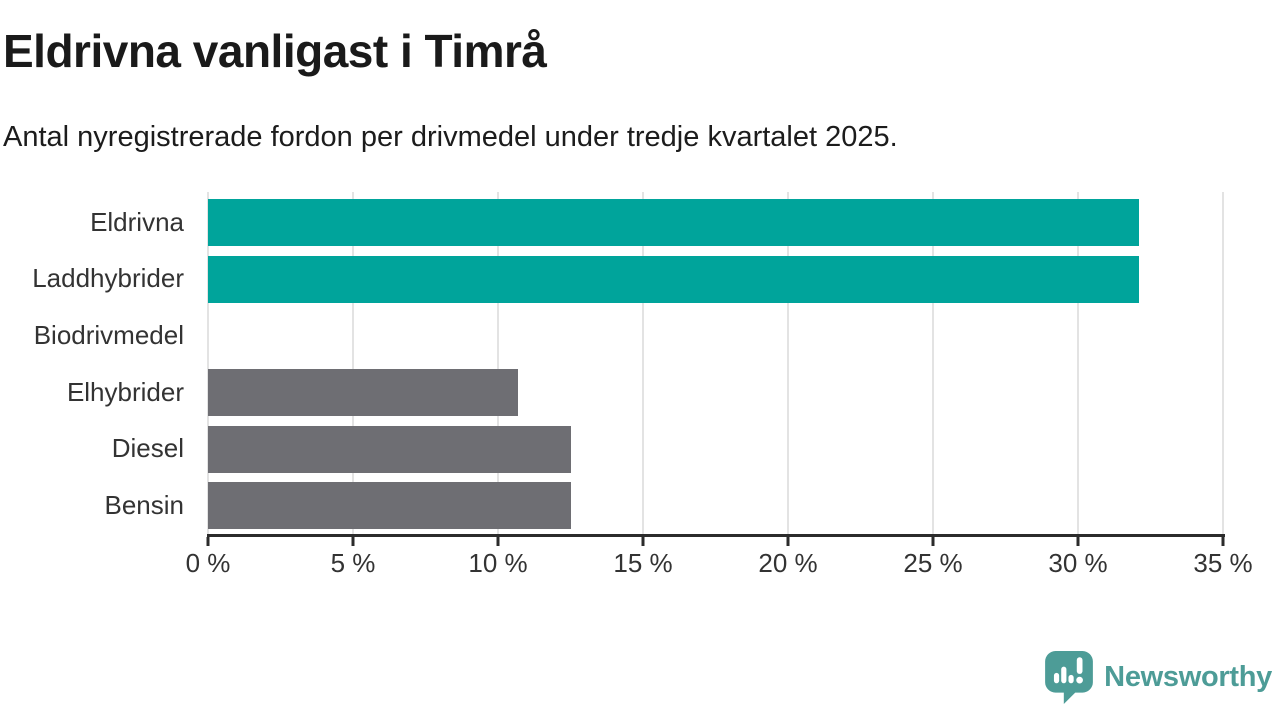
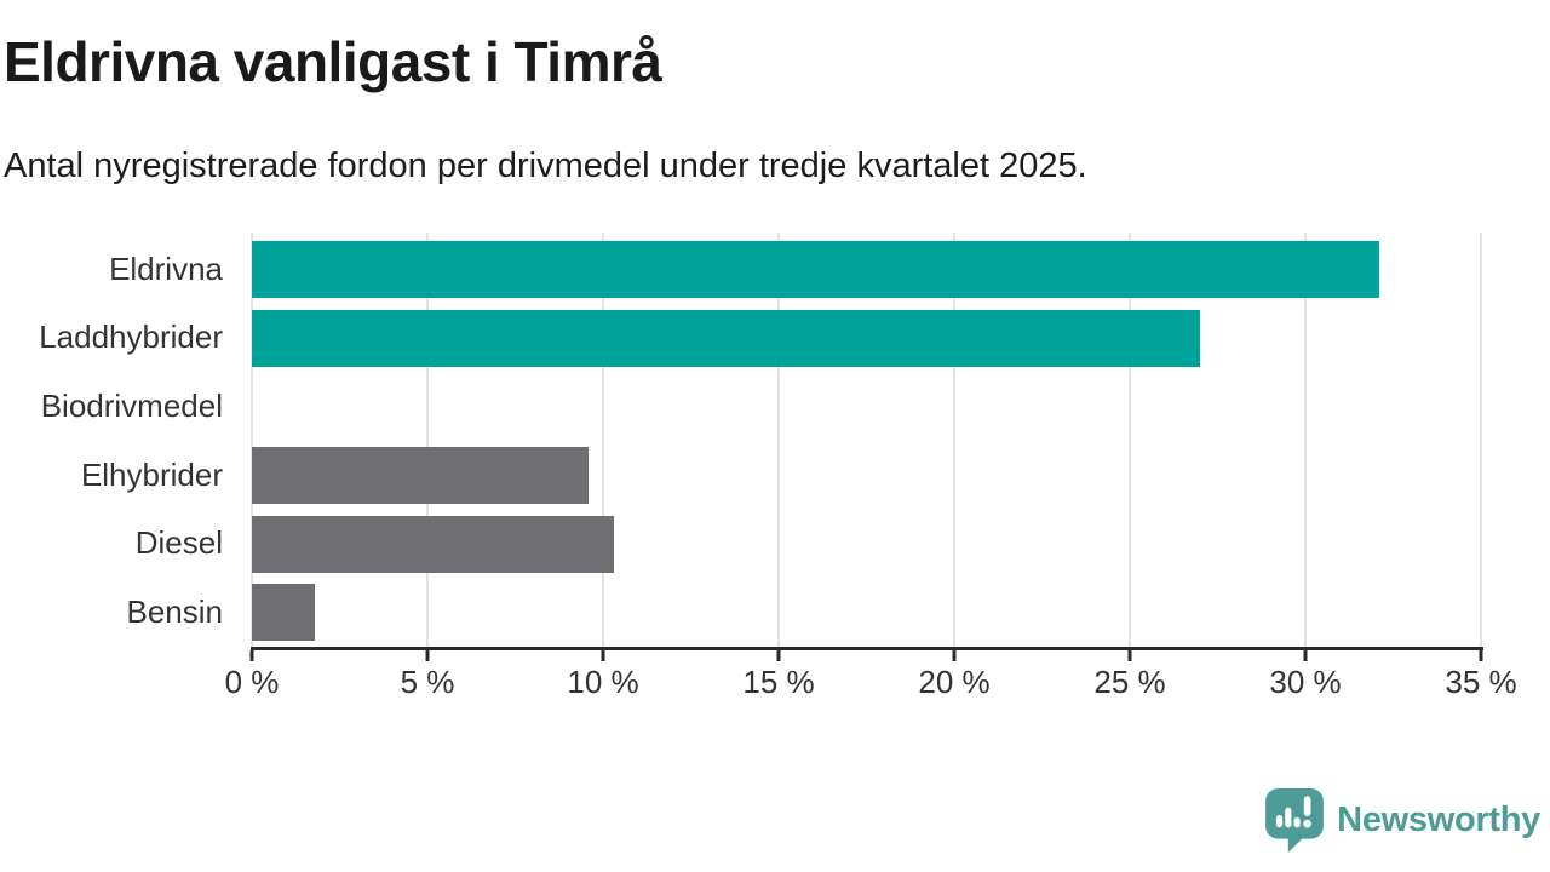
Laddhybrider: 32.1% -> 27.0%
Elhybrider: 10.7% -> 9.6%
Diesel: 12.5% -> 10.3%
Bensin: 12.5% -> 1.8%
